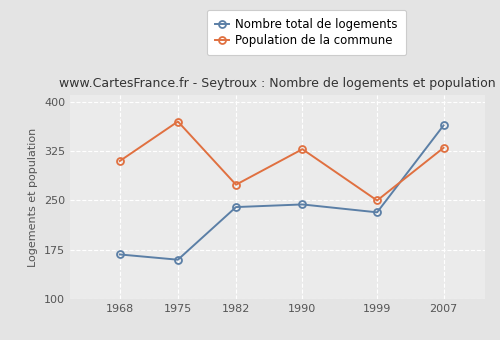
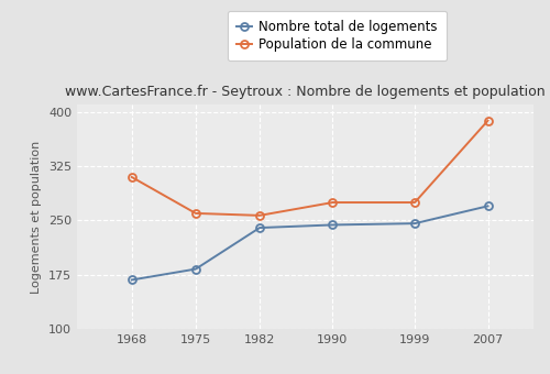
Nombre total de logements/1975: 160 -> 183
Population de la commune/1975: 370 -> 260
Population de la commune/1982: 274 -> 257
Population de la commune/1990: 328 -> 275
Nombre total de logements/1999: 232 -> 246
Population de la commune/1999: 250 -> 275
Nombre total de logements/2007: 364 -> 270
Population de la commune/2007: 330 -> 388
